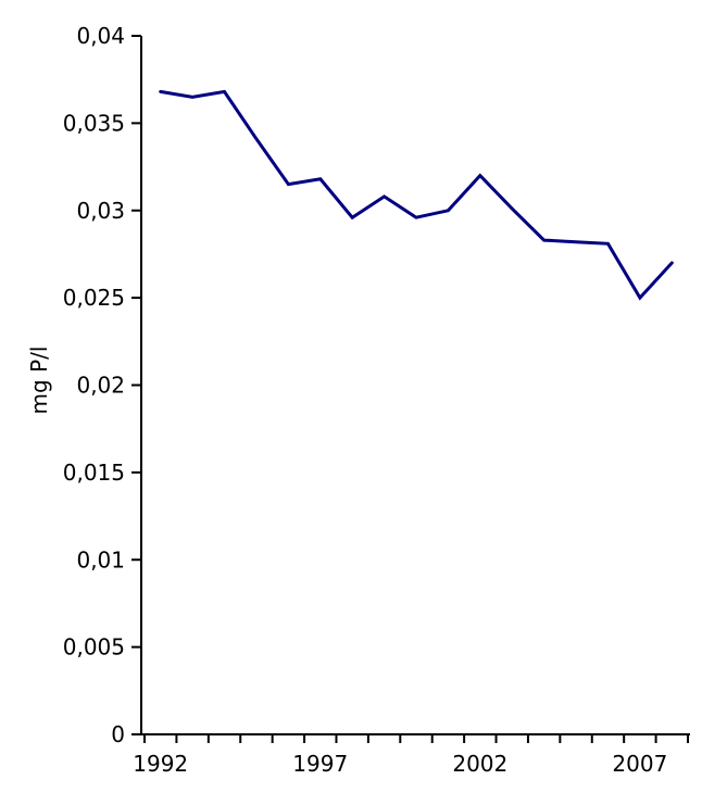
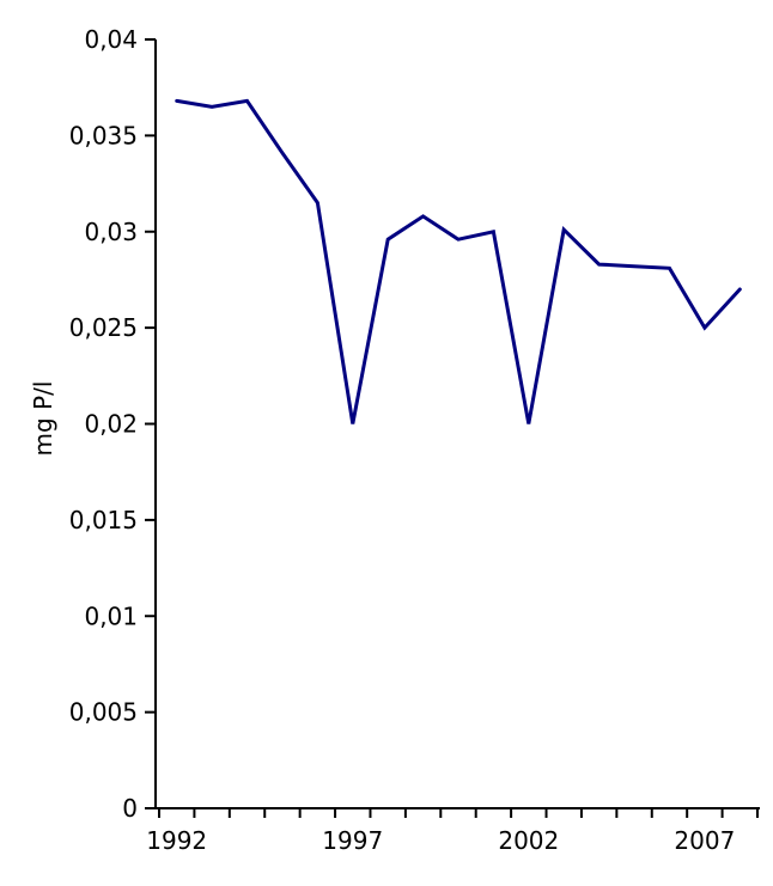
1997: 0,03 -> 0,02
2002: 0,03 -> 0,02
